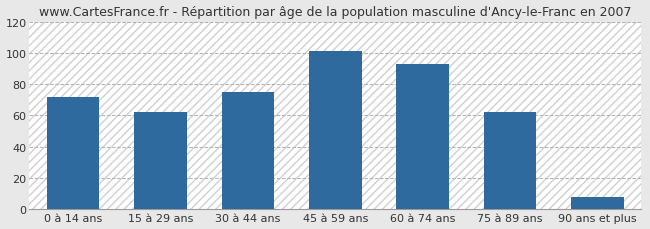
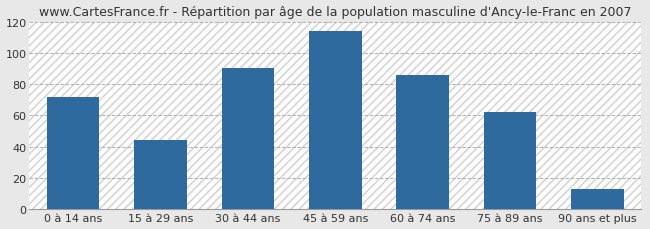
15 à 29 ans: 62 -> 44
30 à 44 ans: 75 -> 90
45 à 59 ans: 101 -> 114
60 à 74 ans: 93 -> 86
90 ans et plus: 8 -> 13
